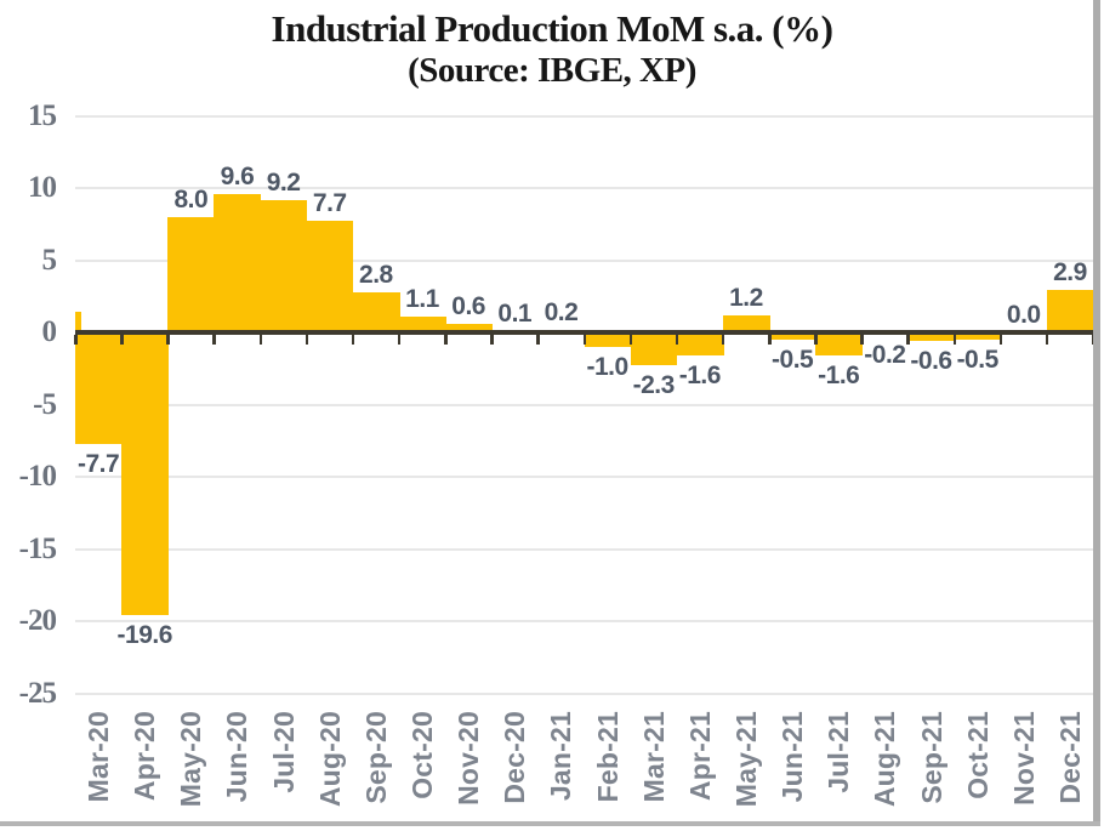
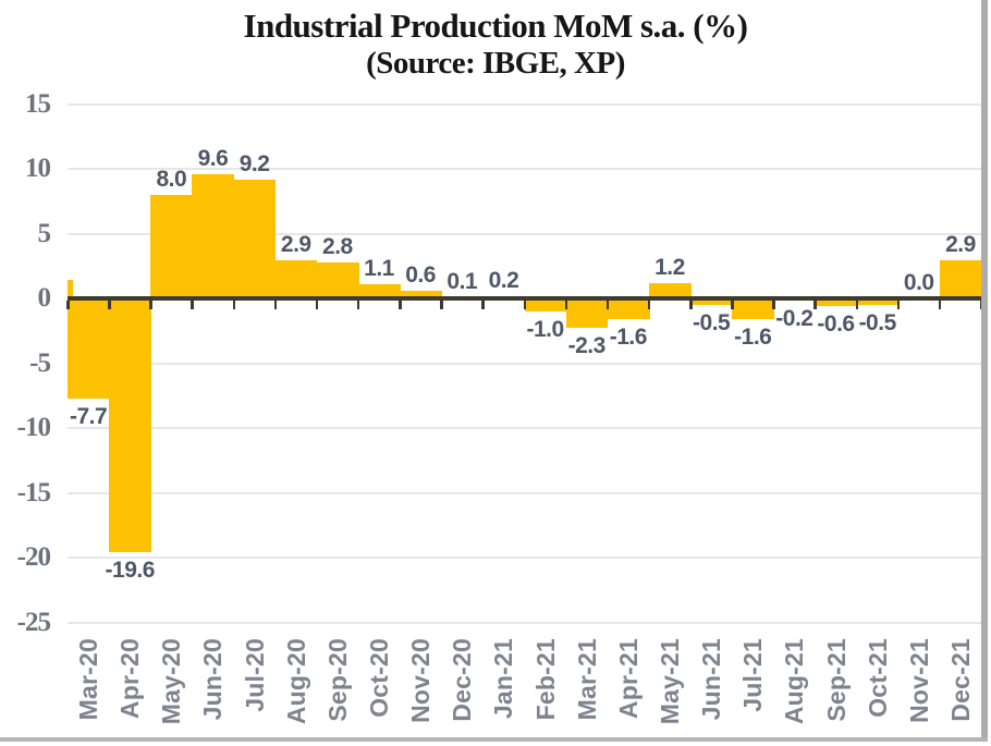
Aug-20: 7.7 -> 2.9
